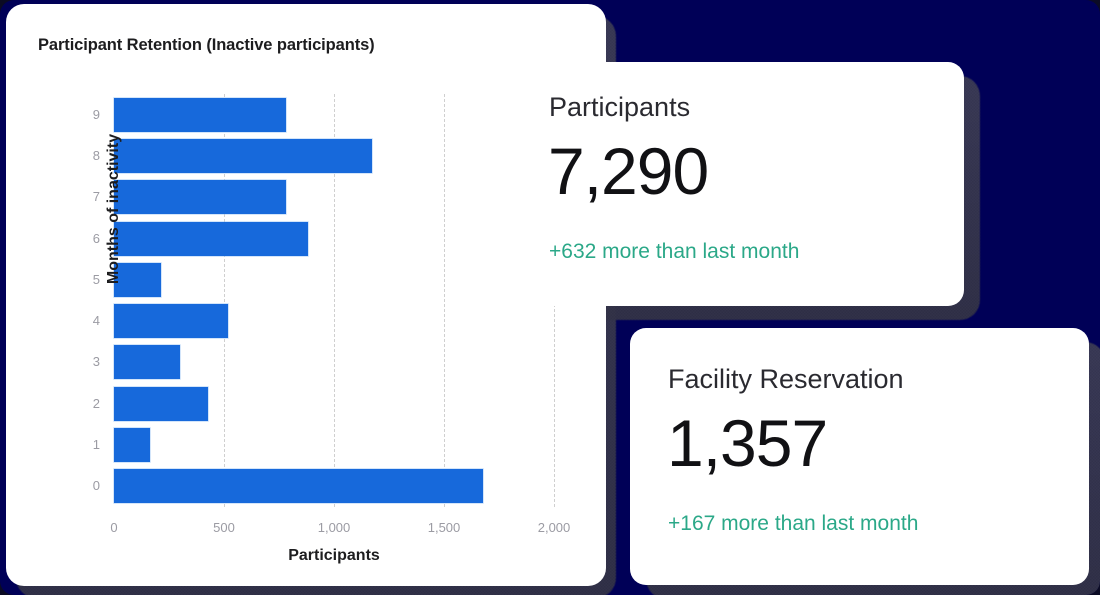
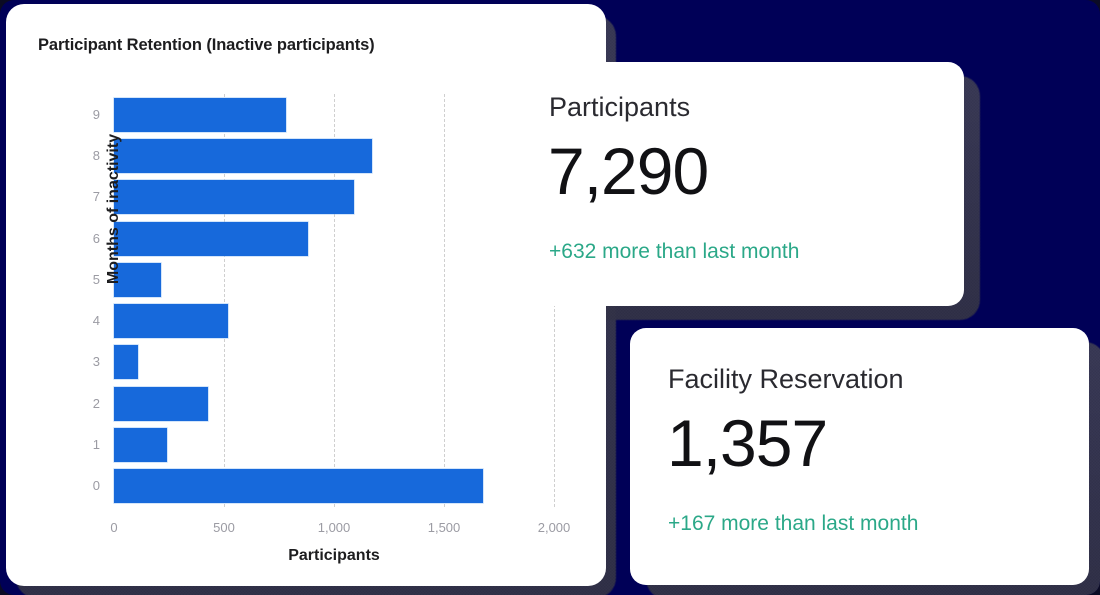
7: 780 -> 1090
3: 300 -> 110
1: 160 -> 240
